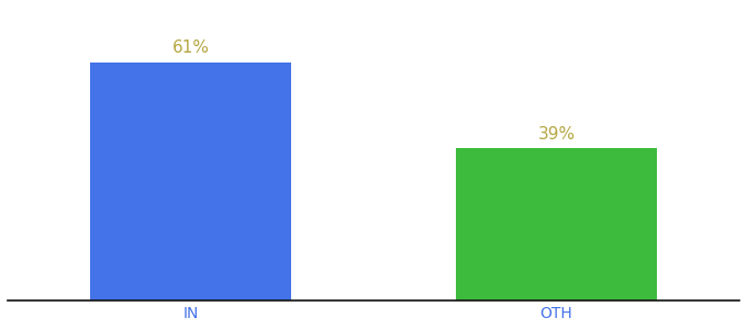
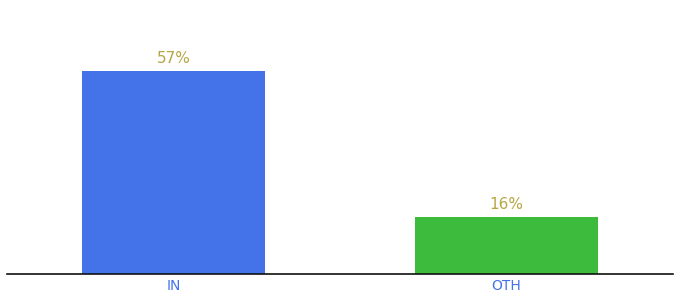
IN: 61% -> 57%
OTH: 39% -> 16%
